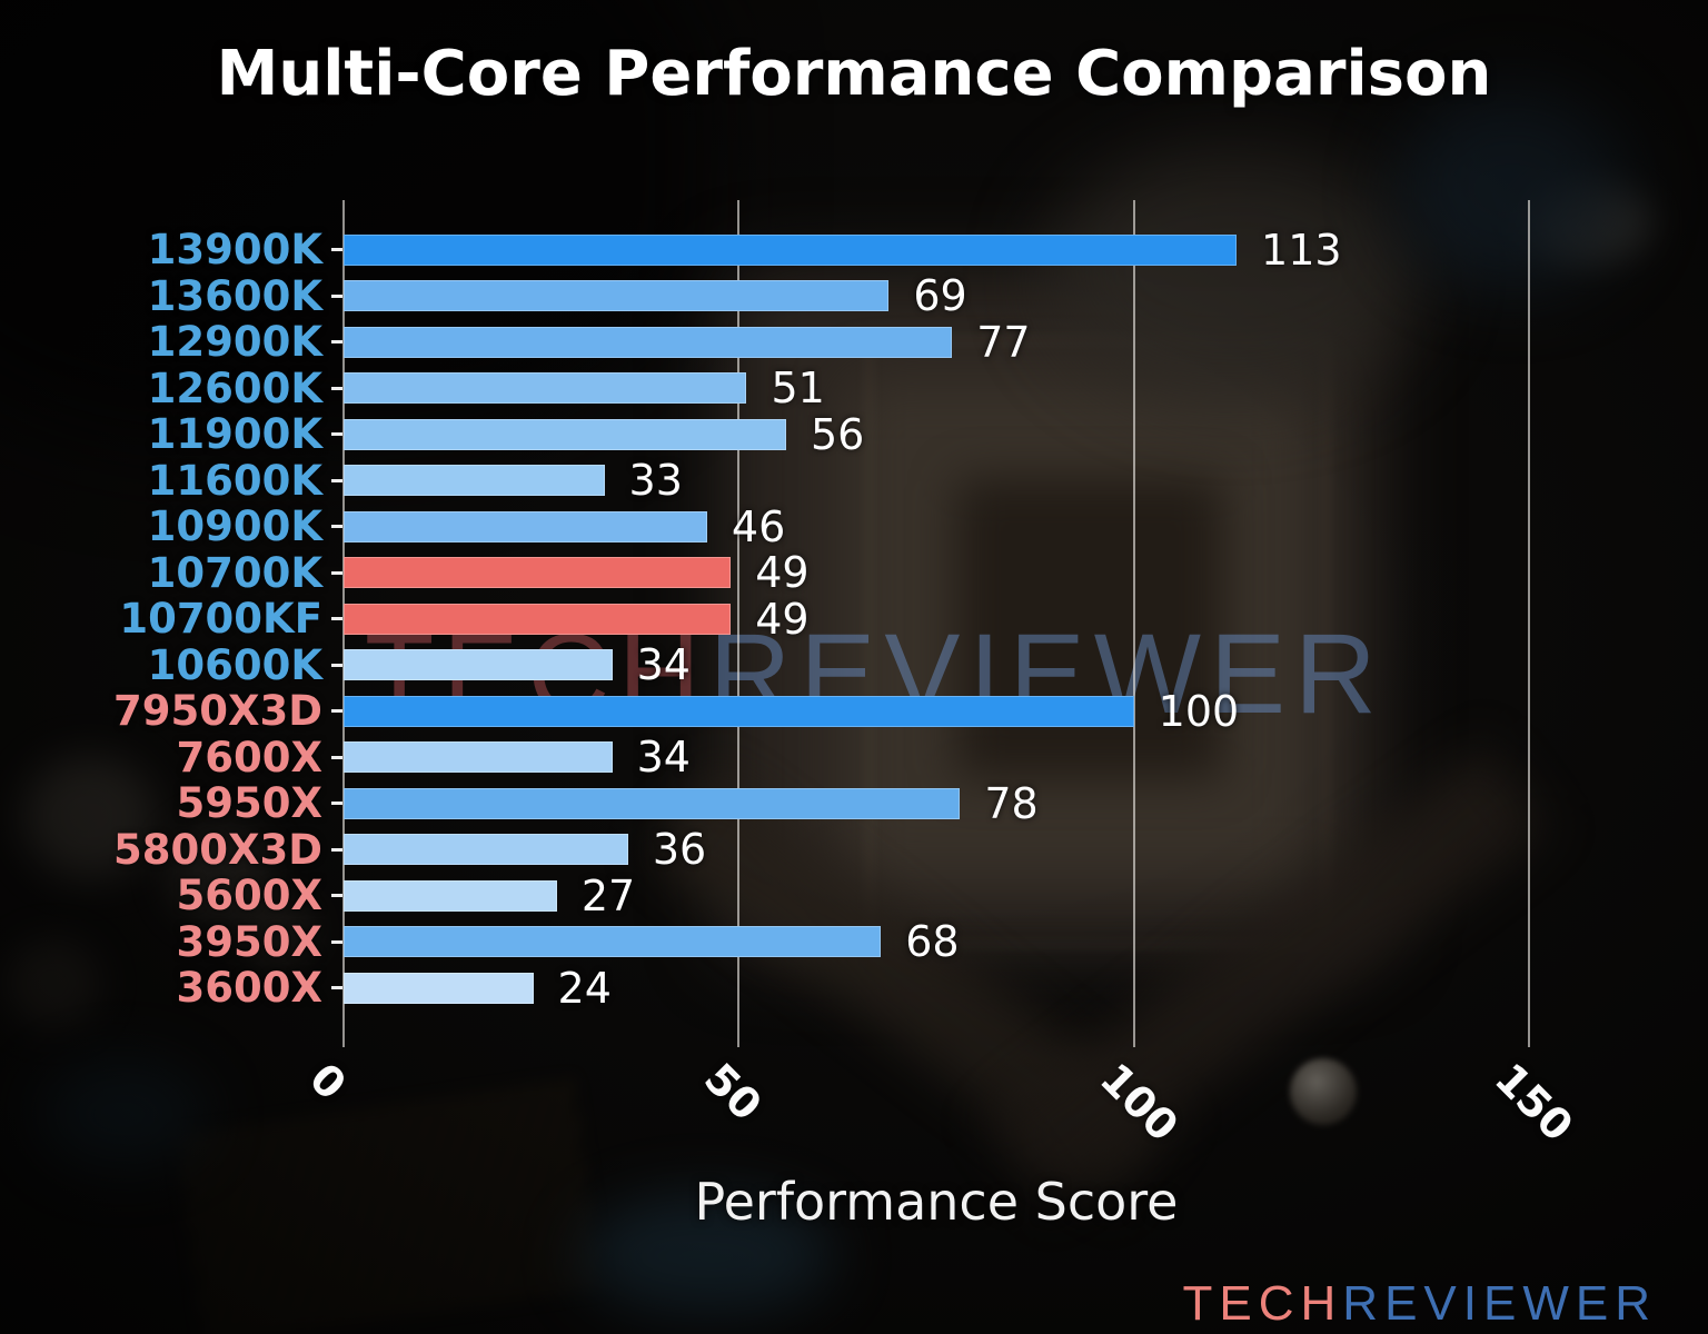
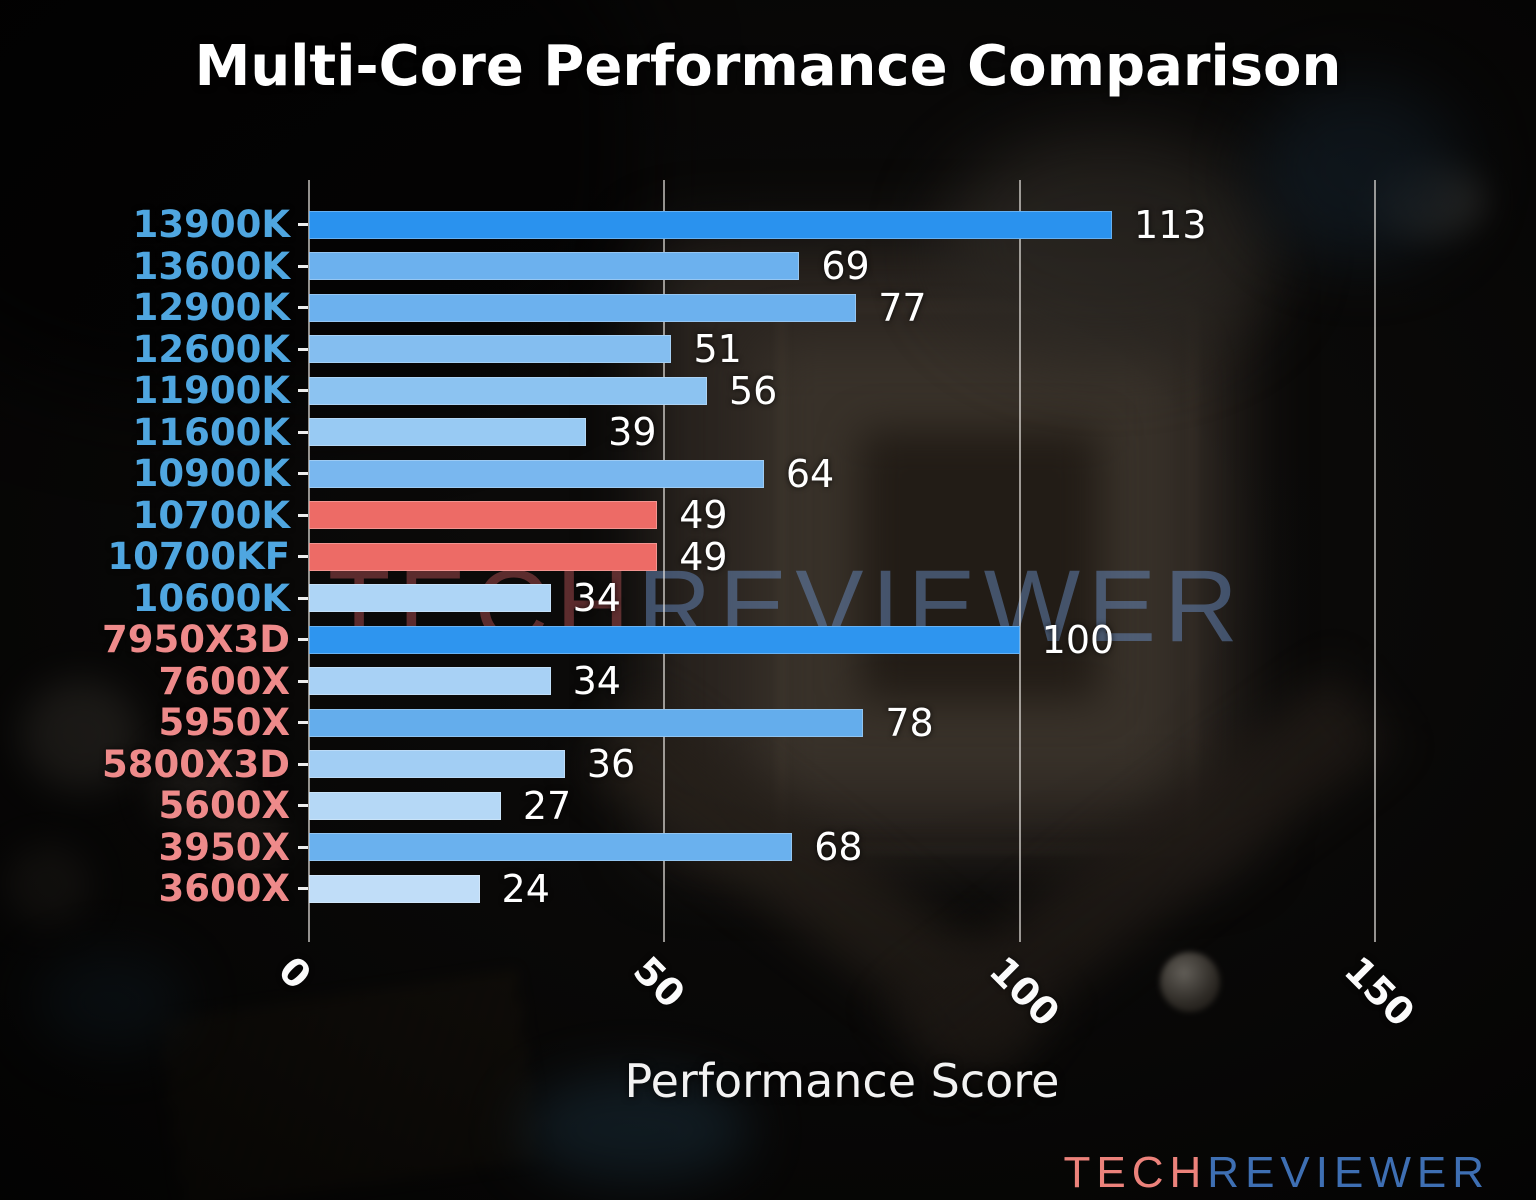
11600K: 33 -> 39
10900K: 46 -> 64
